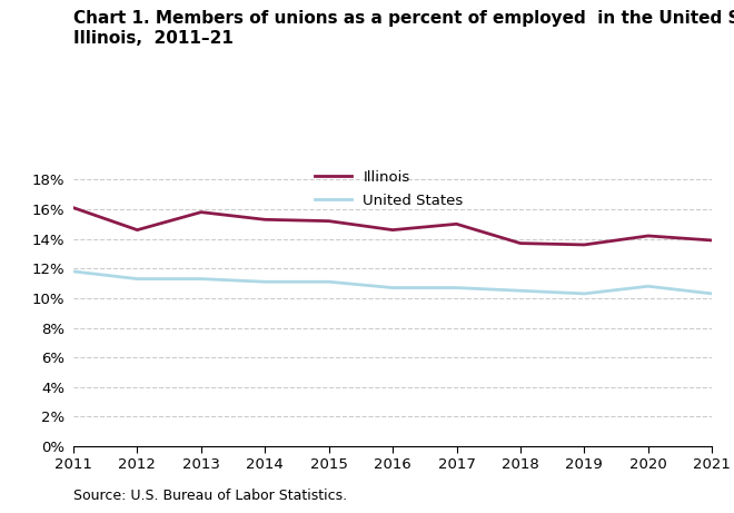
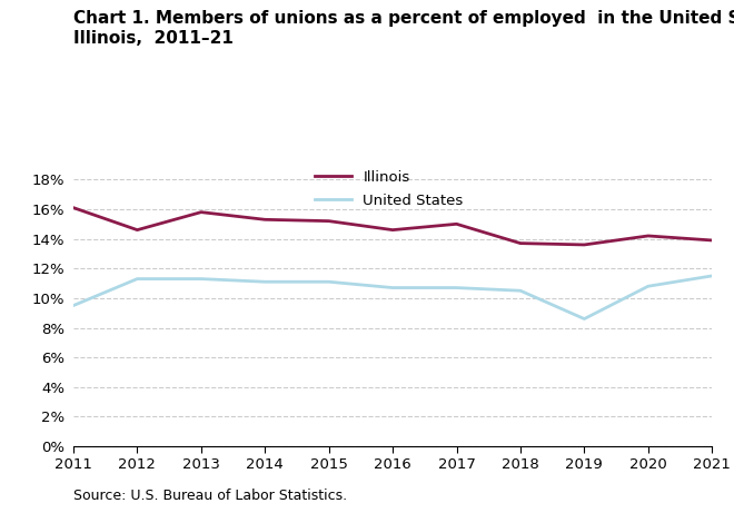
United States/2011: 11.8% -> 9.5%
United States/2019: 10.3% -> 8.6%
United States/2021: 10.3% -> 11.5%
